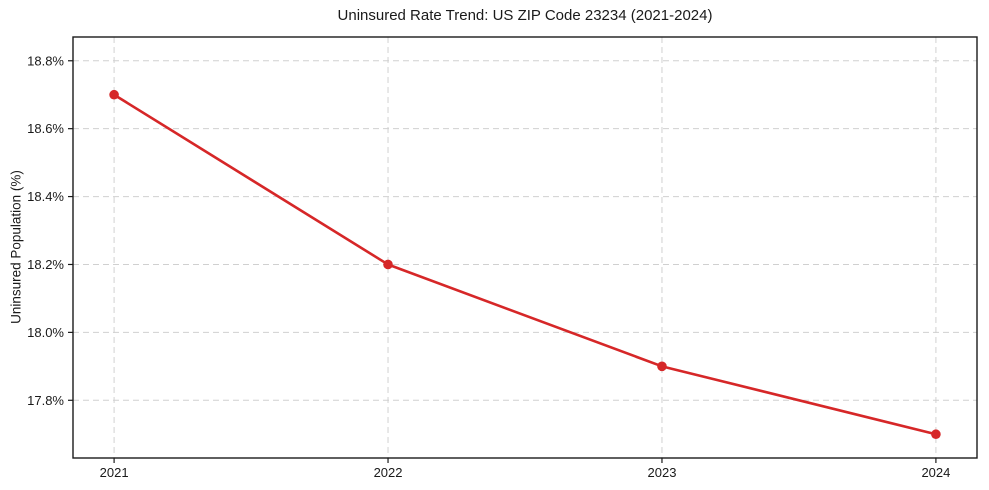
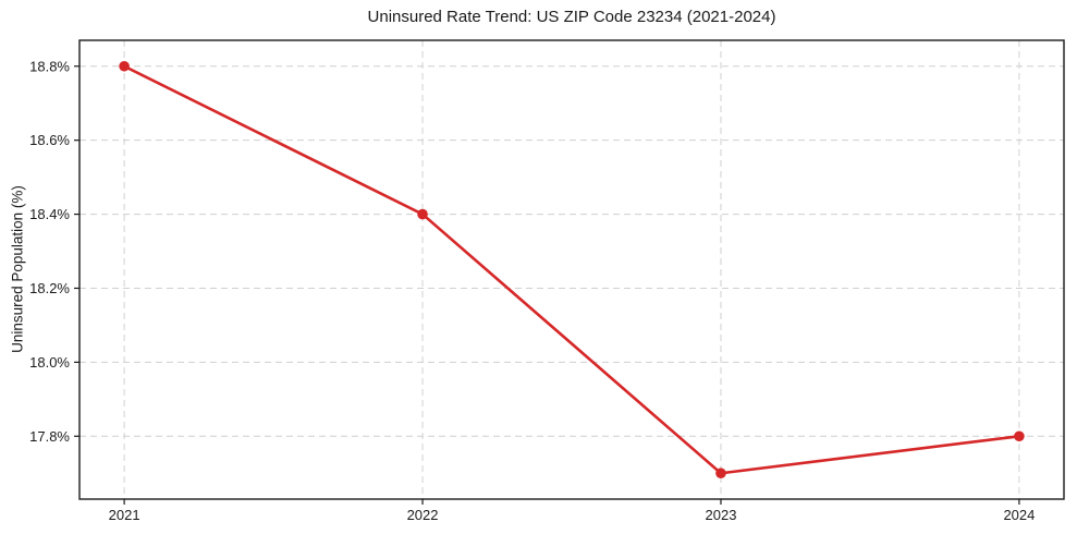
2021: 18.7% -> 18.8%
2022: 18.2% -> 18.4%
2023: 17.9% -> 17.7%
2024: 17.7% -> 17.8%
